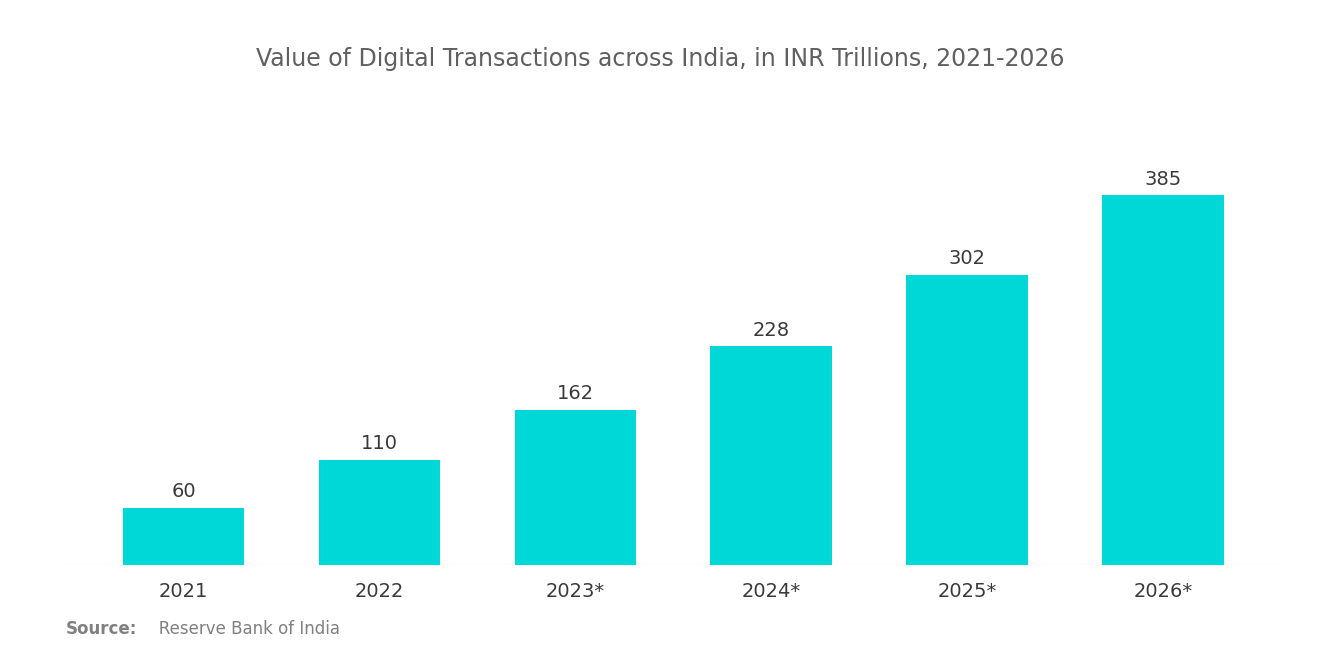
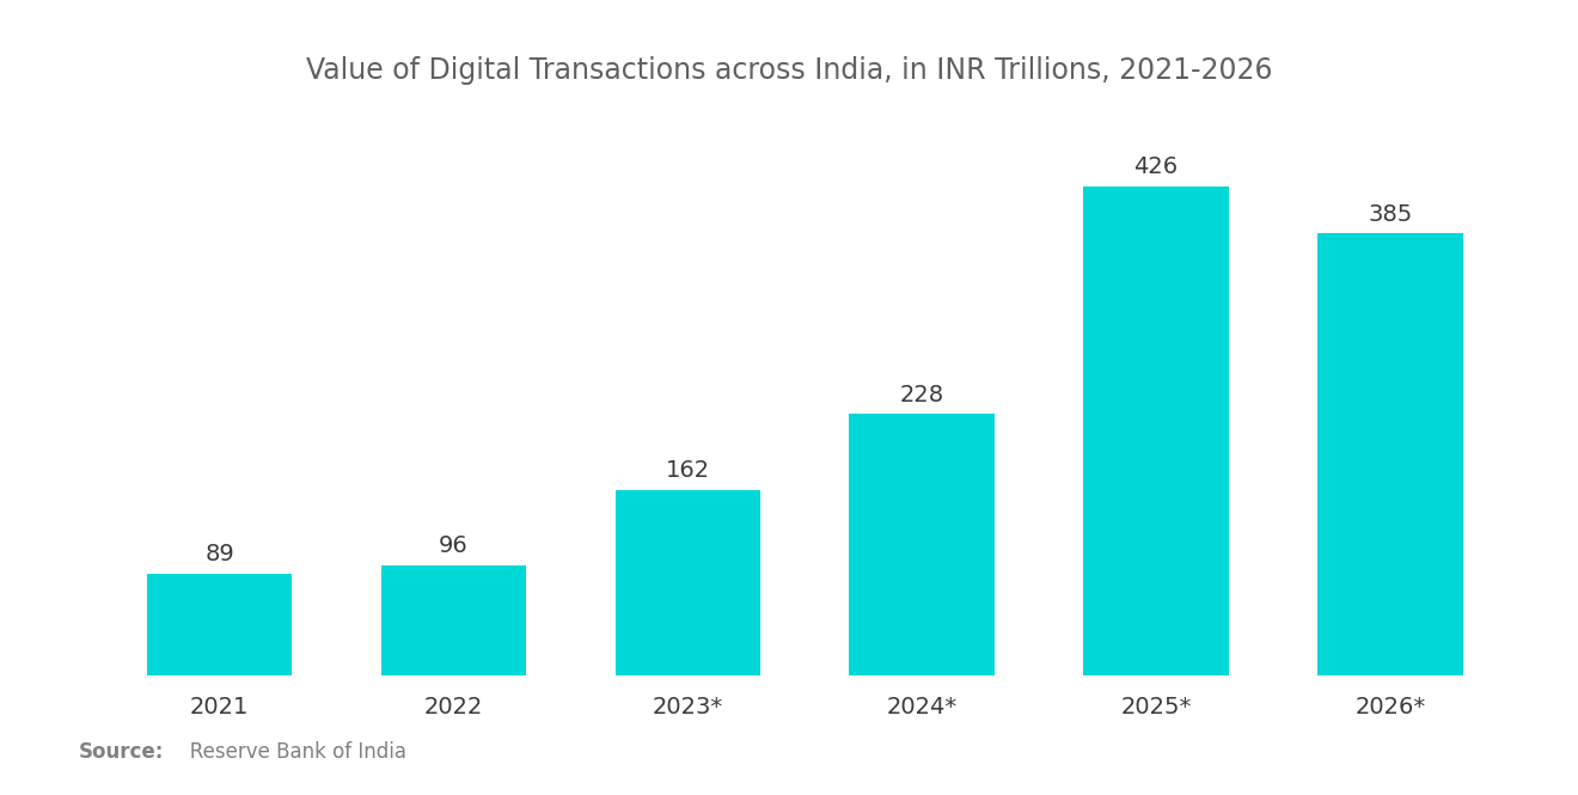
2021: 60 -> 89
2022: 110 -> 96
2025*: 302 -> 426
